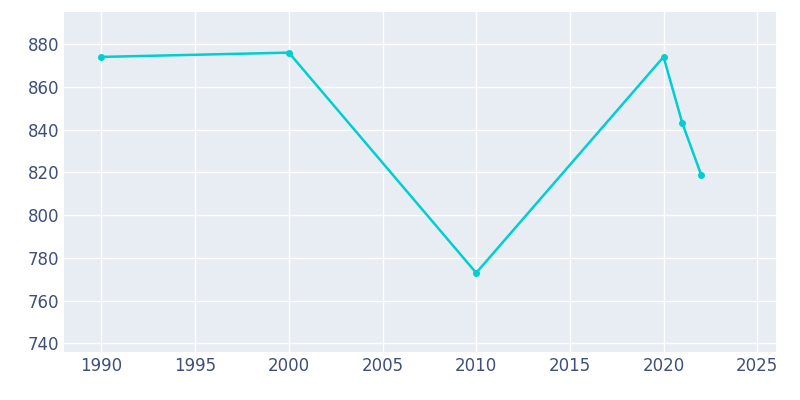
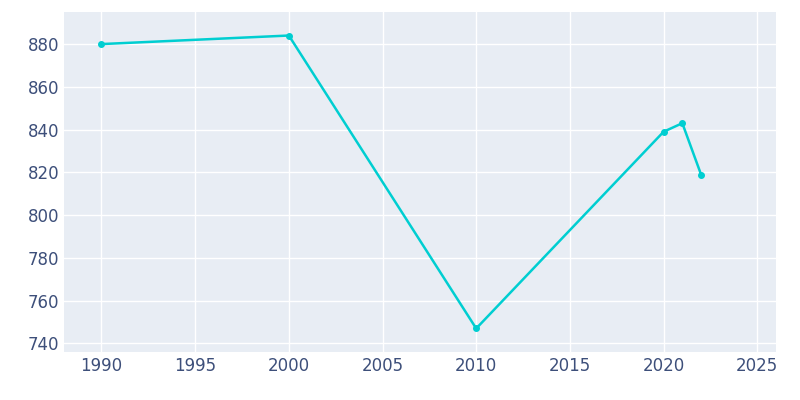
1990: 874 -> 880
2000: 876 -> 884
2010: 773 -> 747
2020: 874 -> 839
